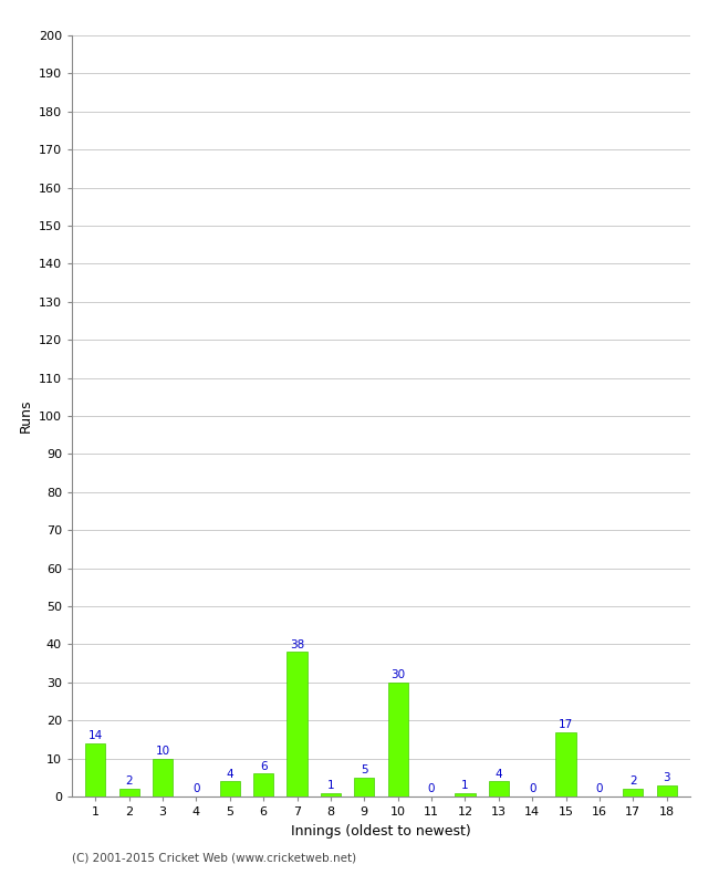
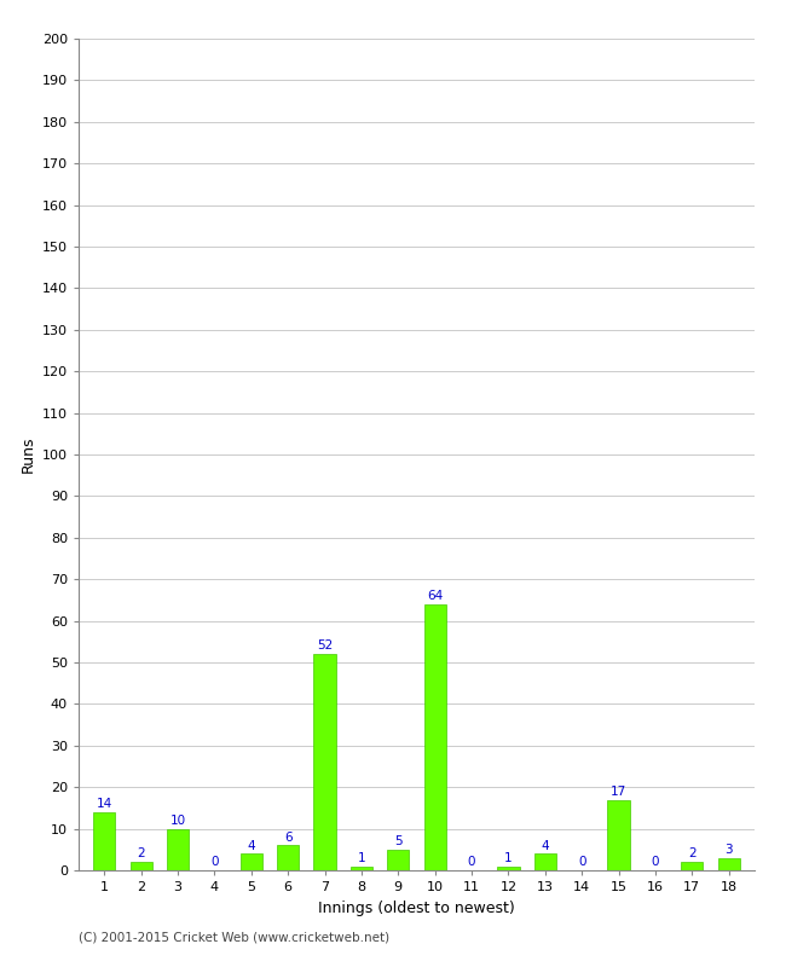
7: 38 -> 52
10: 30 -> 64
